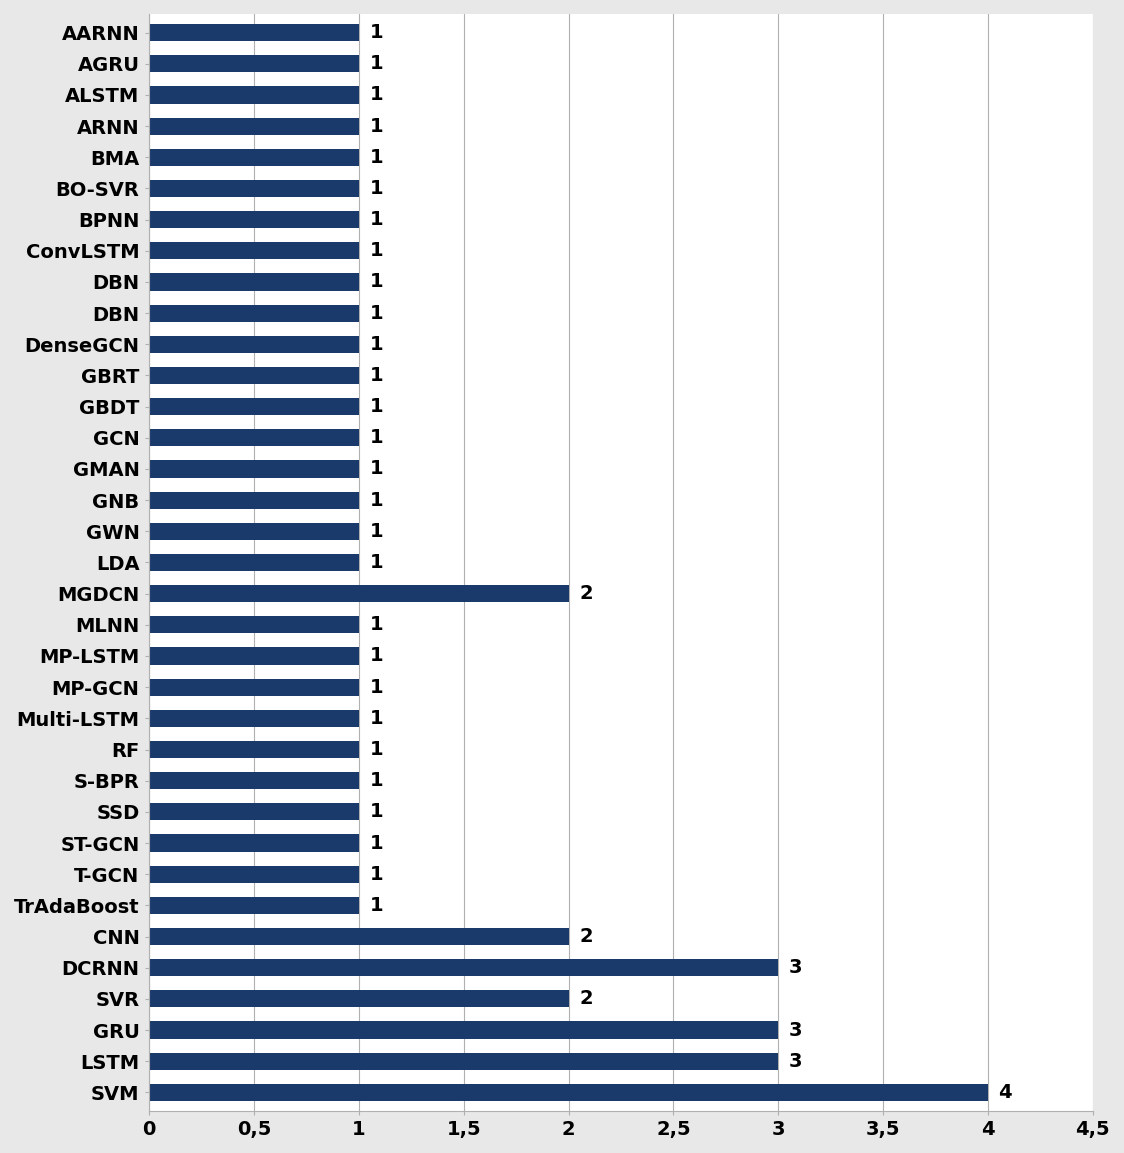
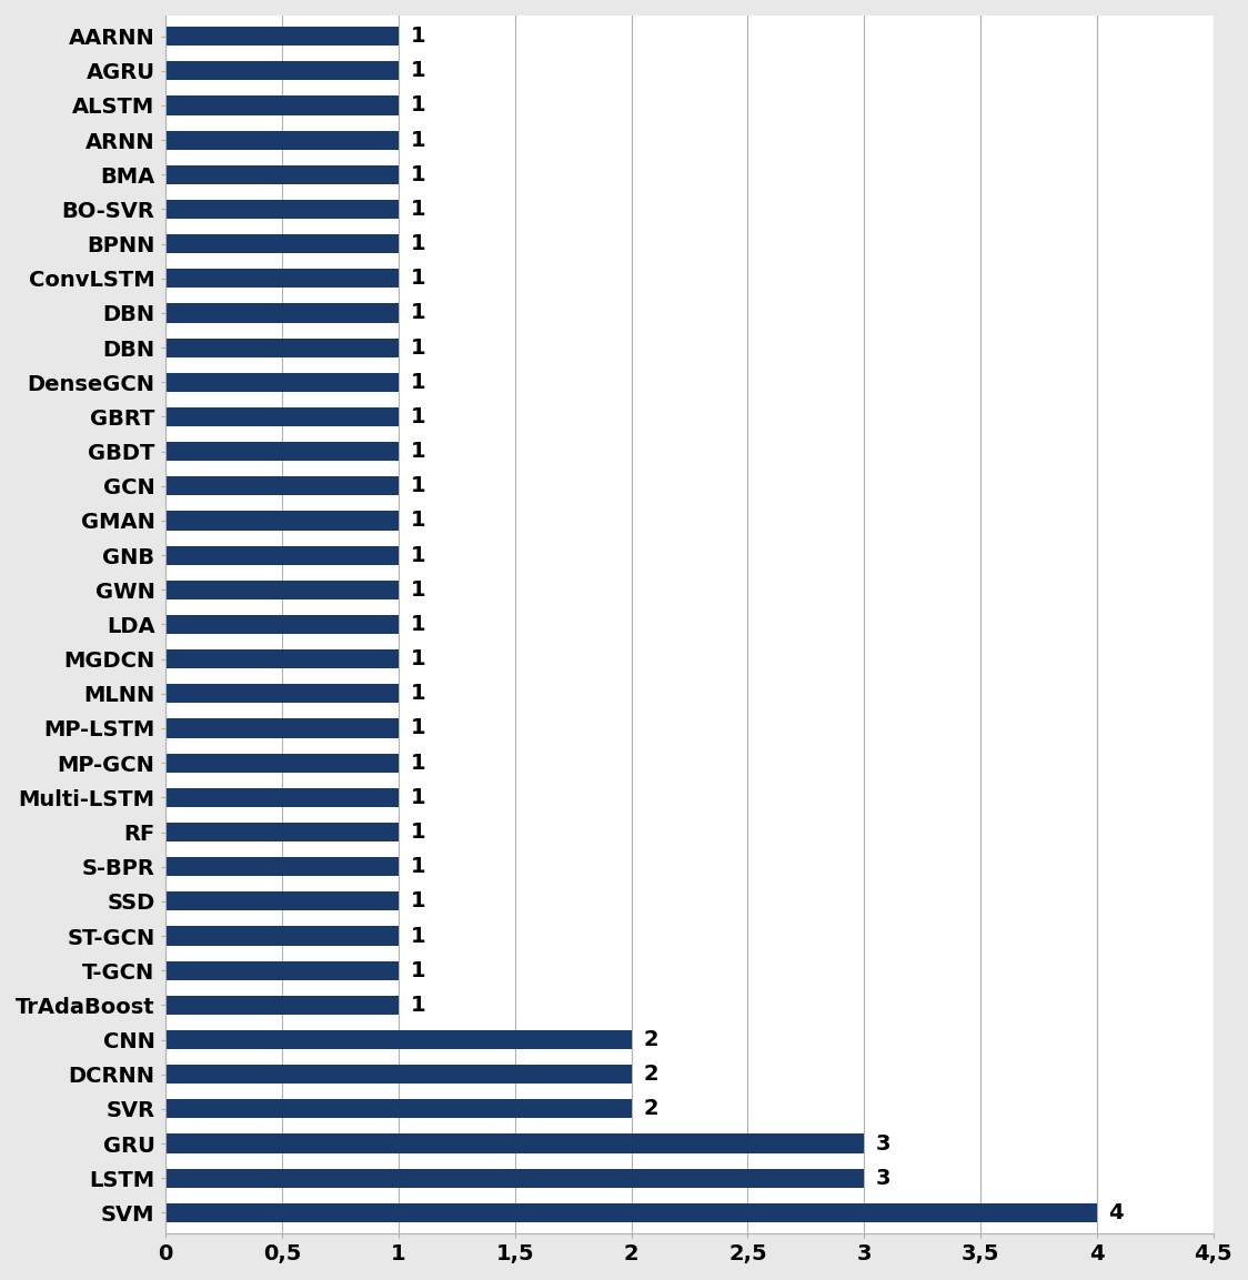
MGDCN: 2 -> 1
DCRNN: 3 -> 2
